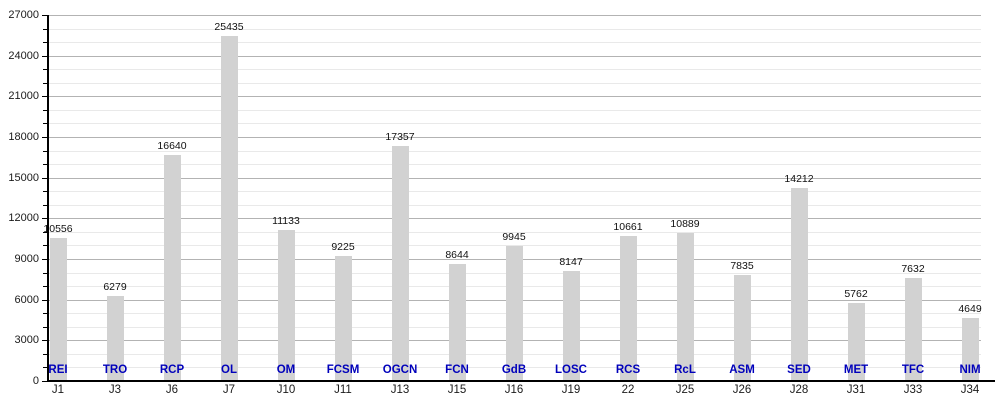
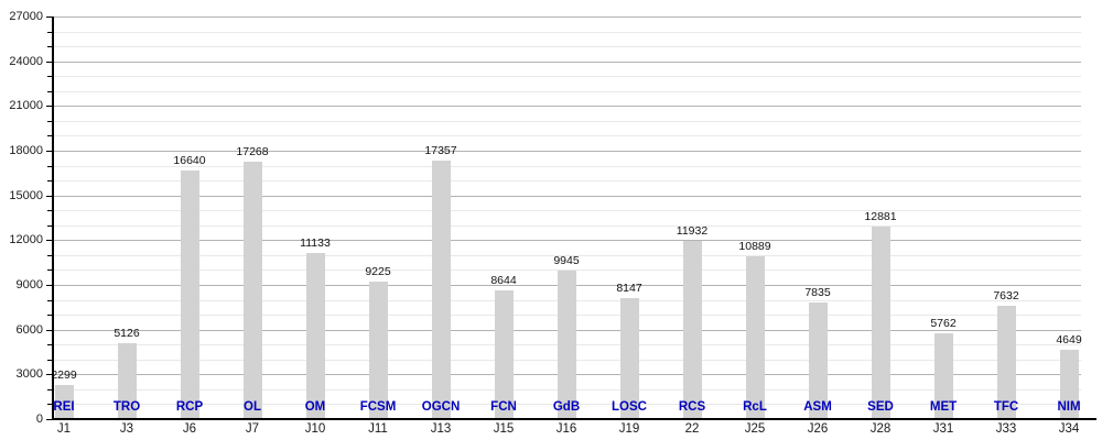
J1: 10556 -> 2299
J3: 6279 -> 5126
J7: 25435 -> 17268
22: 10661 -> 11932
J28: 14212 -> 12881
